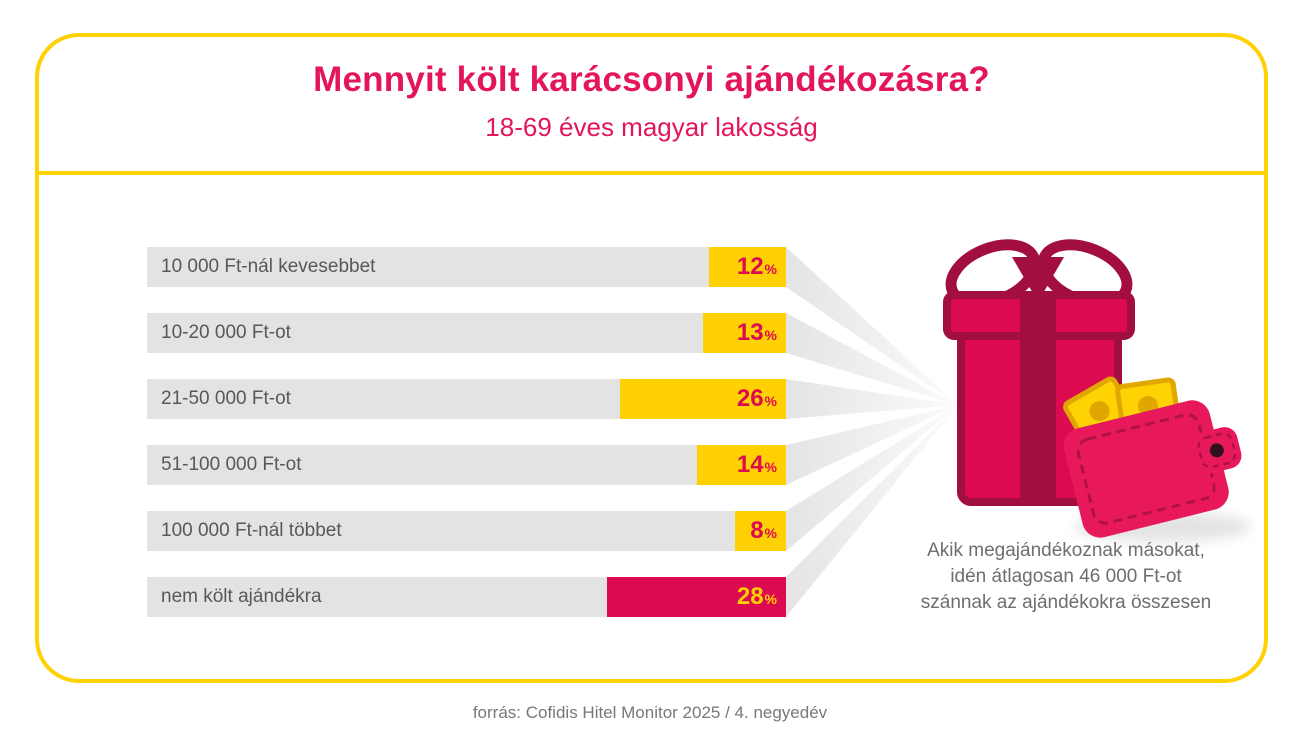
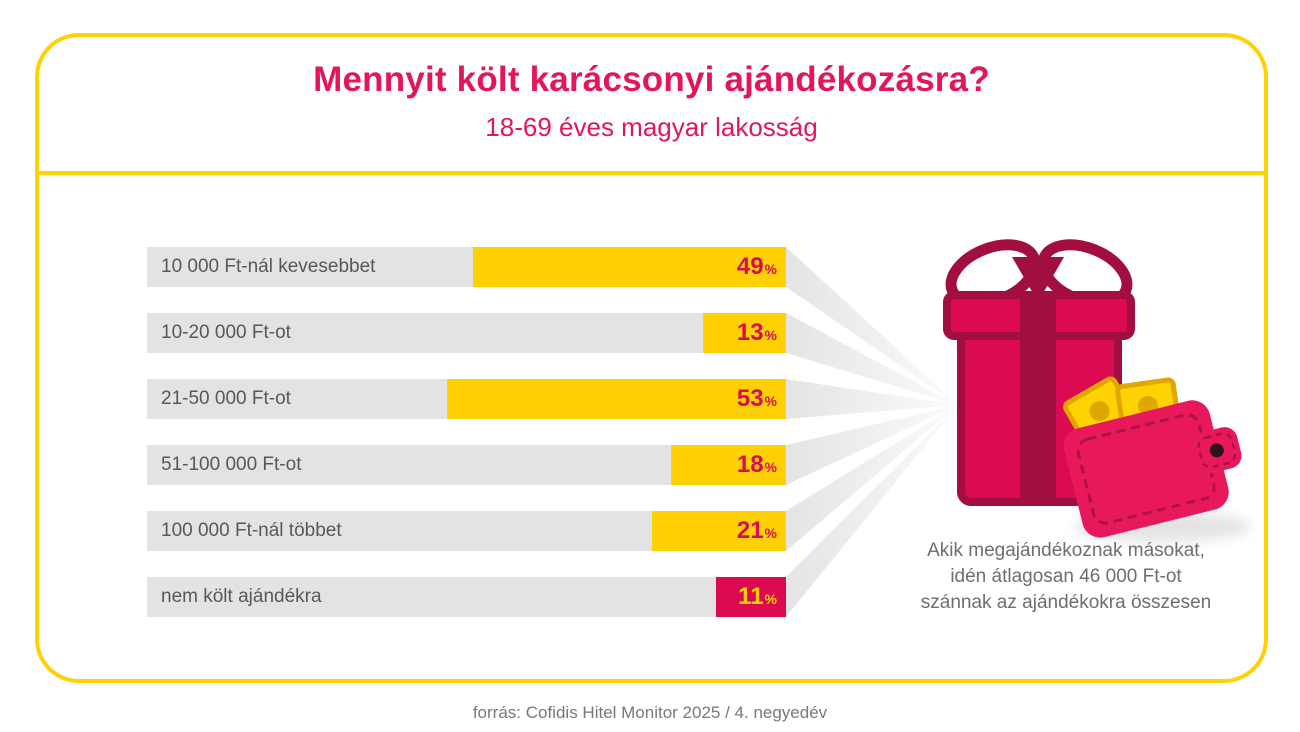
10 000 Ft-nál kevesebbet: 12 -> 49
21-50 000 Ft-ot: 26 -> 53
51-100 000 Ft-ot: 14 -> 18
100 000 Ft-nál többet: 8 -> 21
nem költ ajándékra: 28 -> 11
